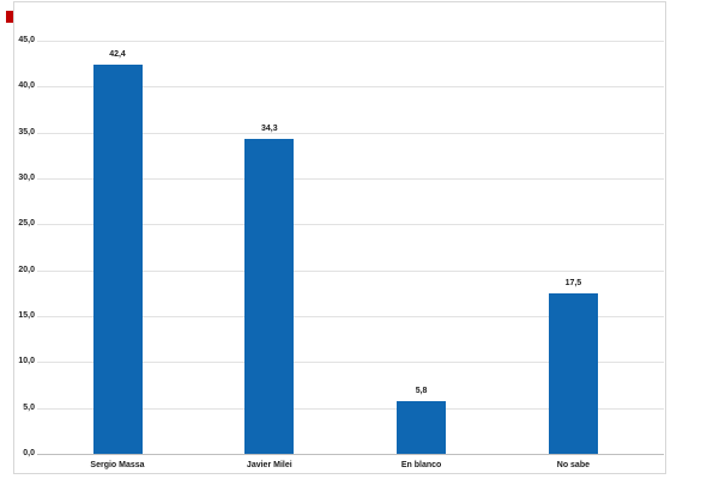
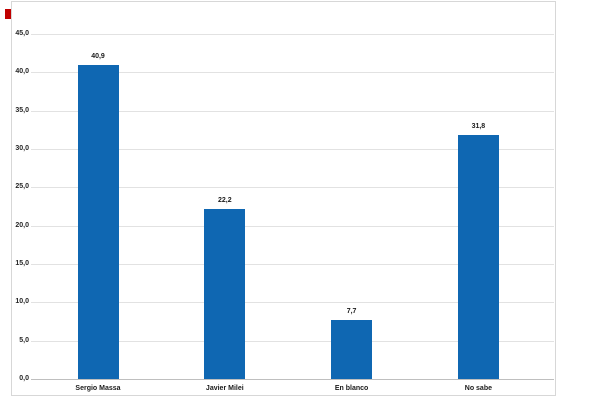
Sergio Massa: 42,4 -> 40,9
Javier Milei: 34,3 -> 22,2
En blanco: 5,8 -> 7,7
No sabe: 17,5 -> 31,8
